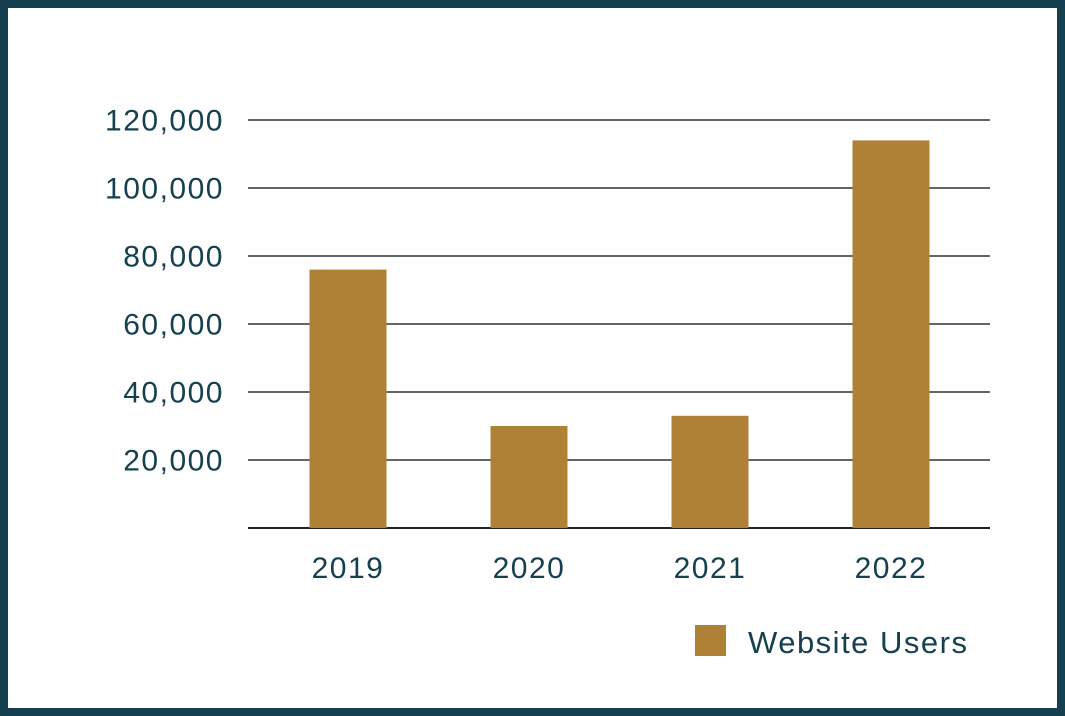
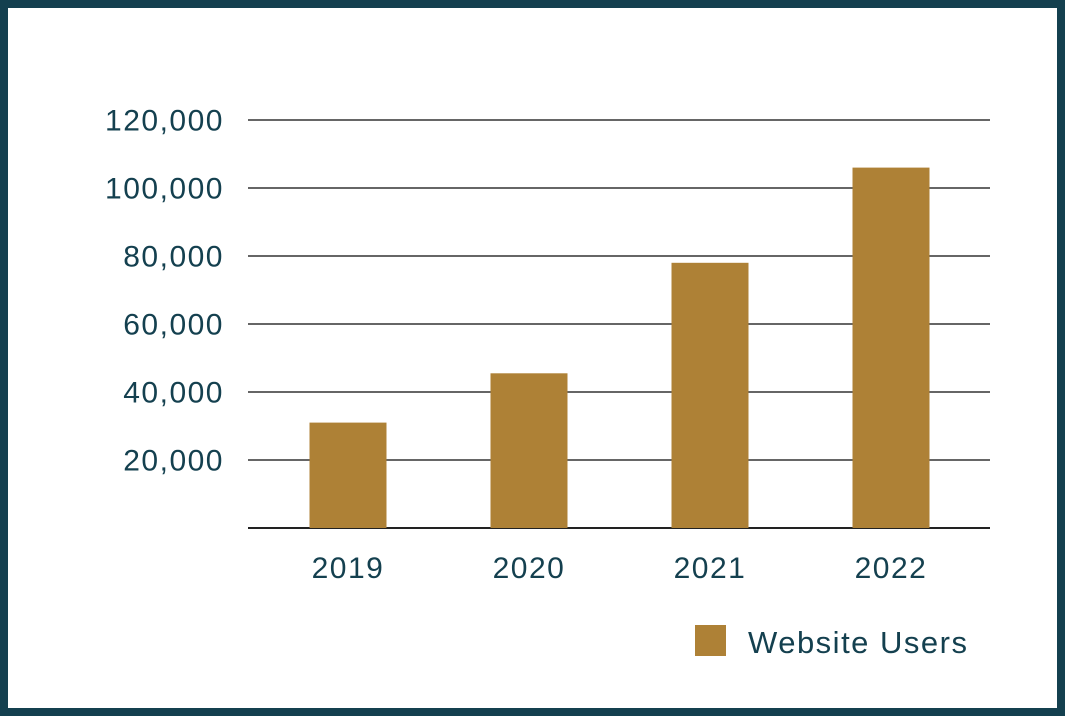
2019: 76000 -> 31000
2020: 30000 -> 46000
2021: 33000 -> 78000
2022: 114000 -> 106000
